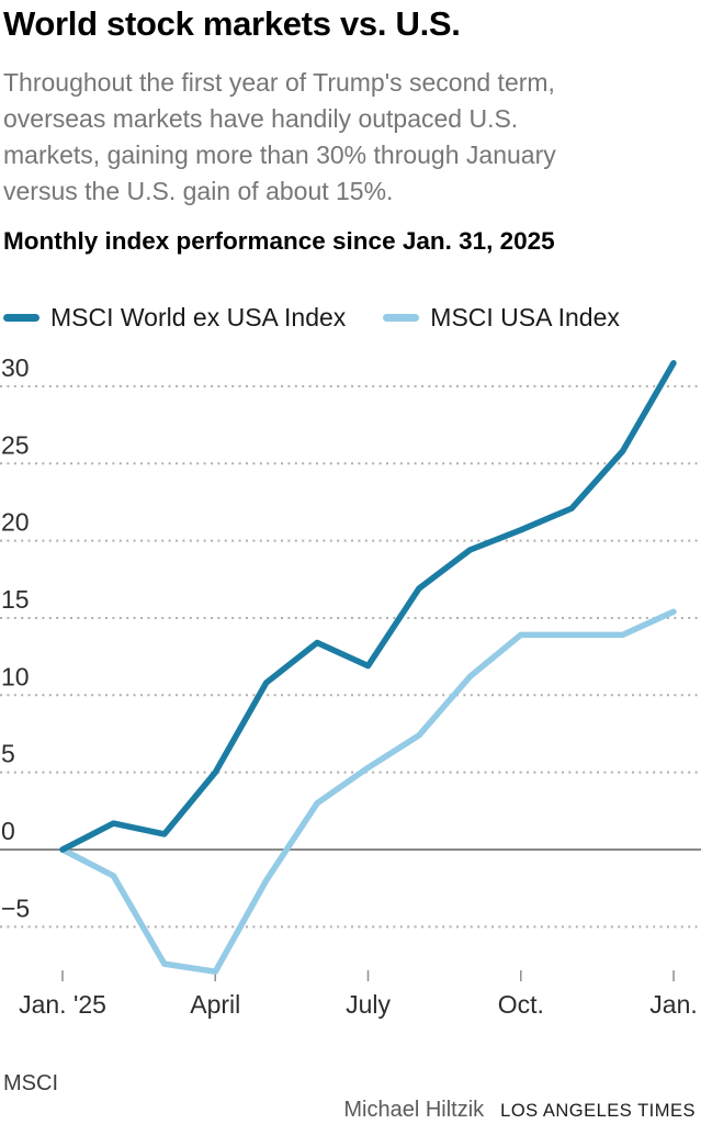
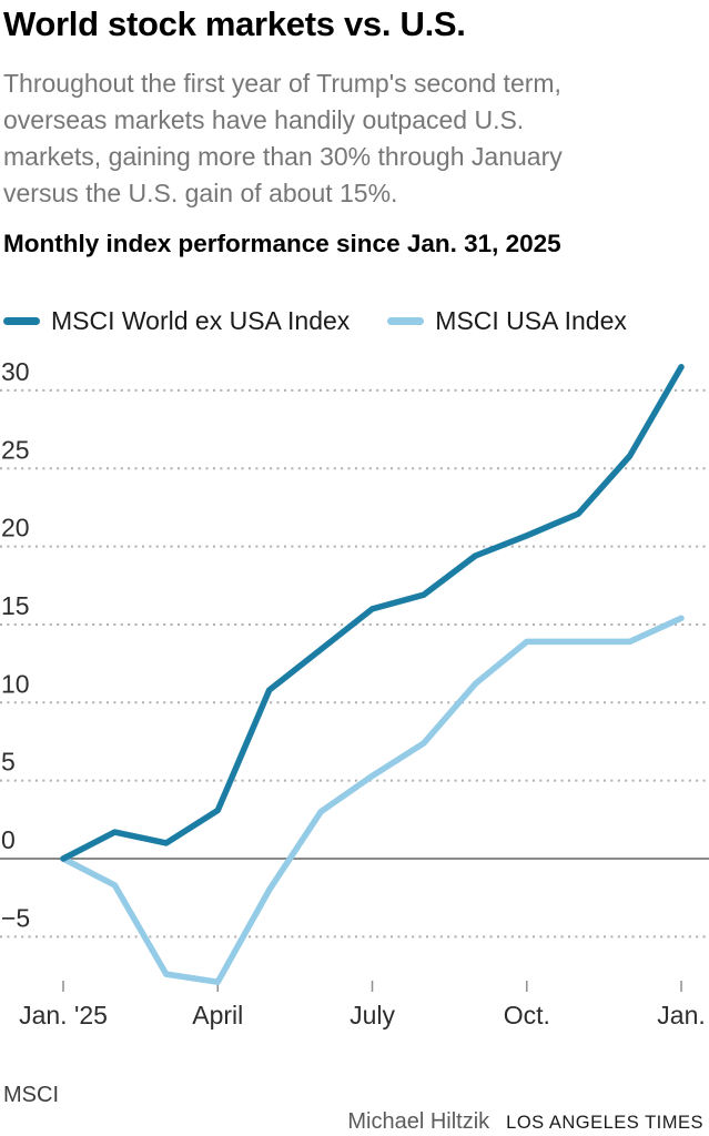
MSCI World ex USA Index/April: 5.0 -> 3.1
MSCI World ex USA Index/July: 11.9 -> 16.0
